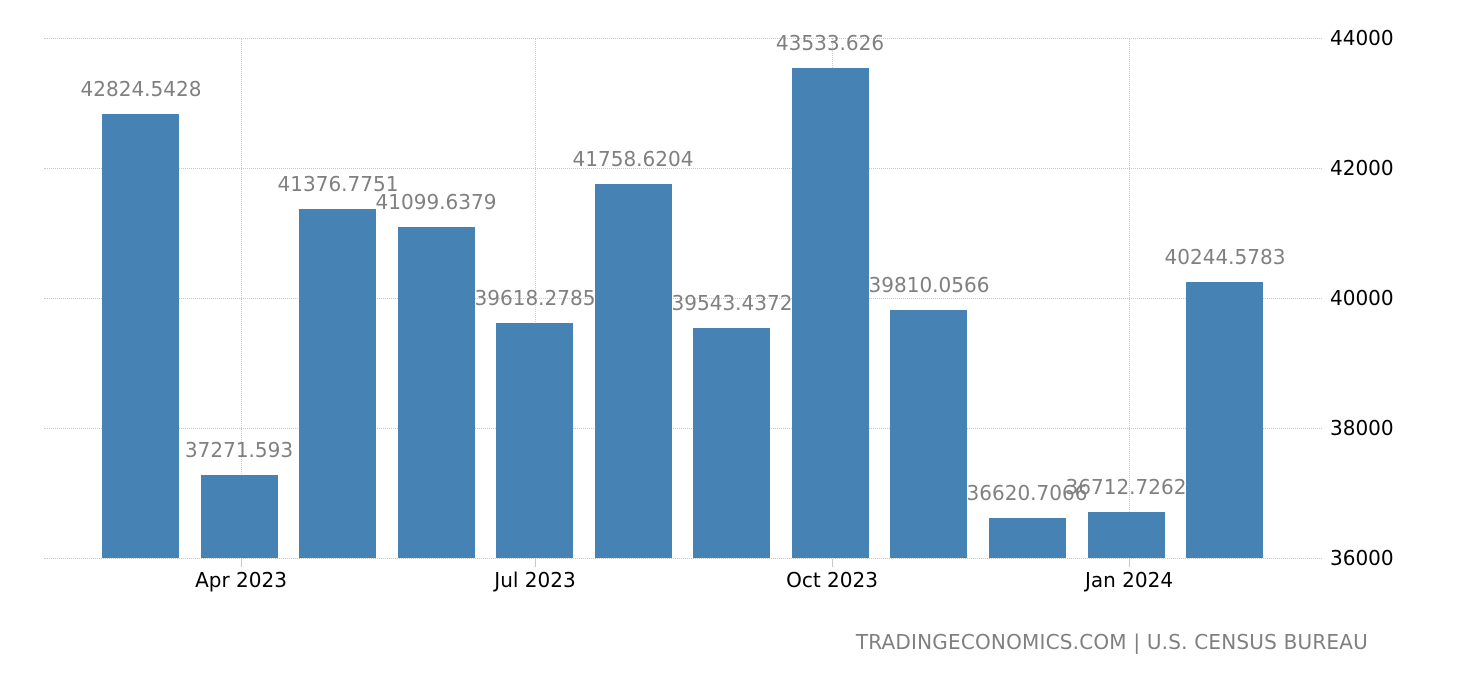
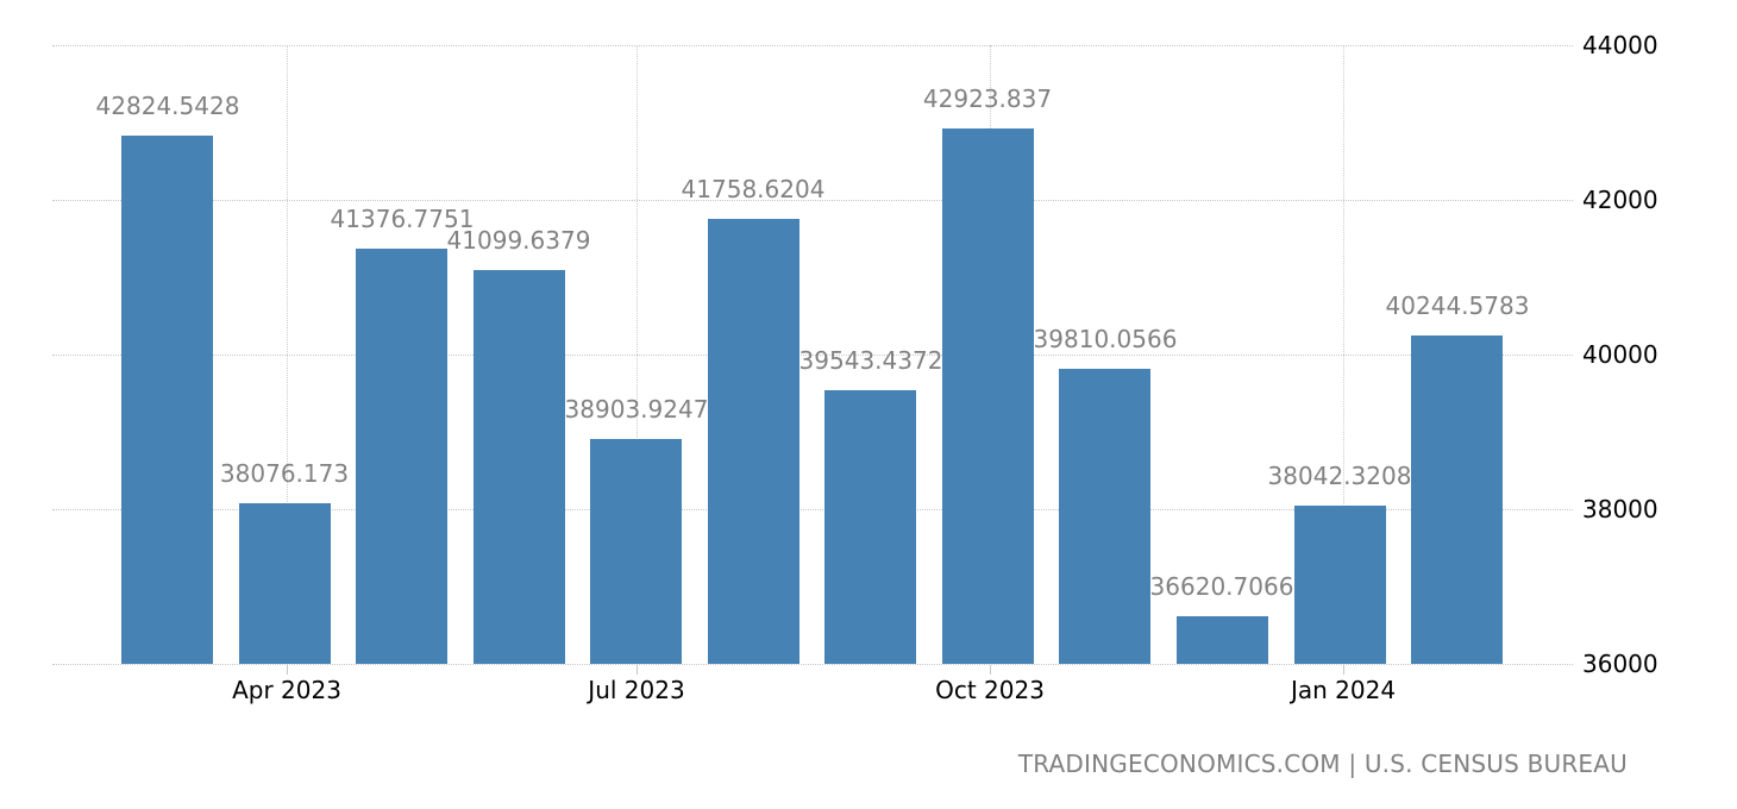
Apr 2023: 37271.593 -> 38076.173
Jul 2023: 39618.2785 -> 38903.9247
Oct 2023: 43533.626 -> 42923.837
Jan 2024: 36712.7262 -> 38042.3208
